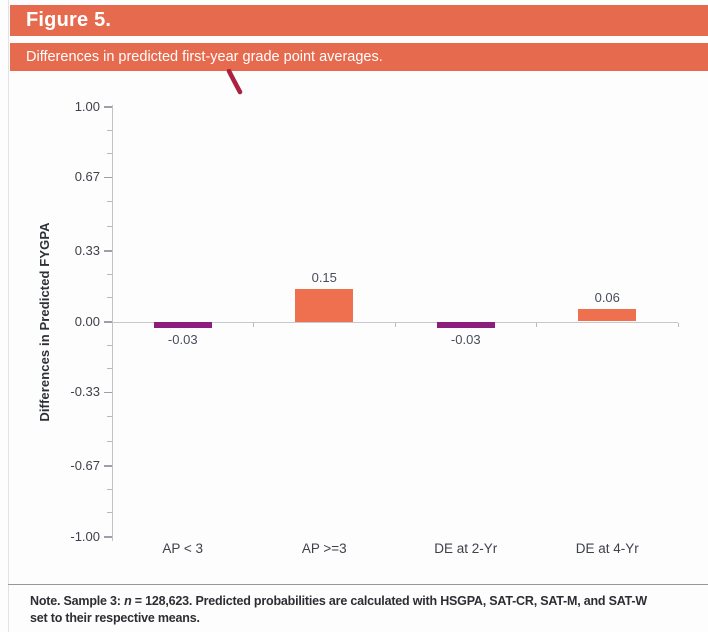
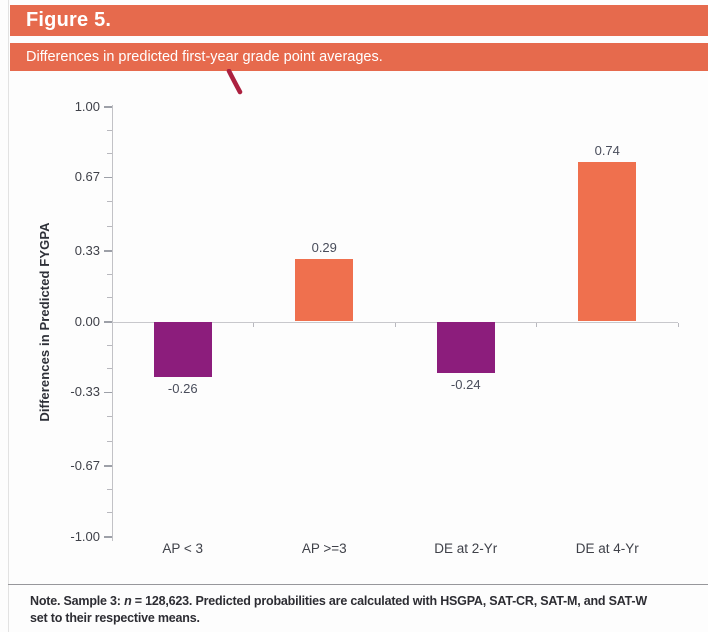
AP < 3: -0.03 -> -0.26
AP >=3: 0.15 -> 0.29
DE at 2-Yr: -0.03 -> -0.24
DE at 4-Yr: 0.06 -> 0.74
